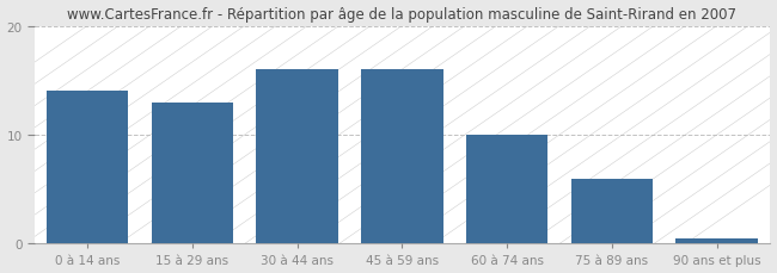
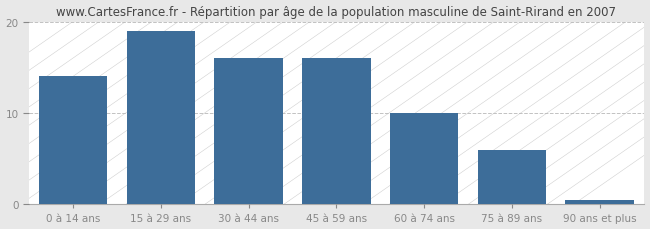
15 à 29 ans: 13.0 -> 19.0
